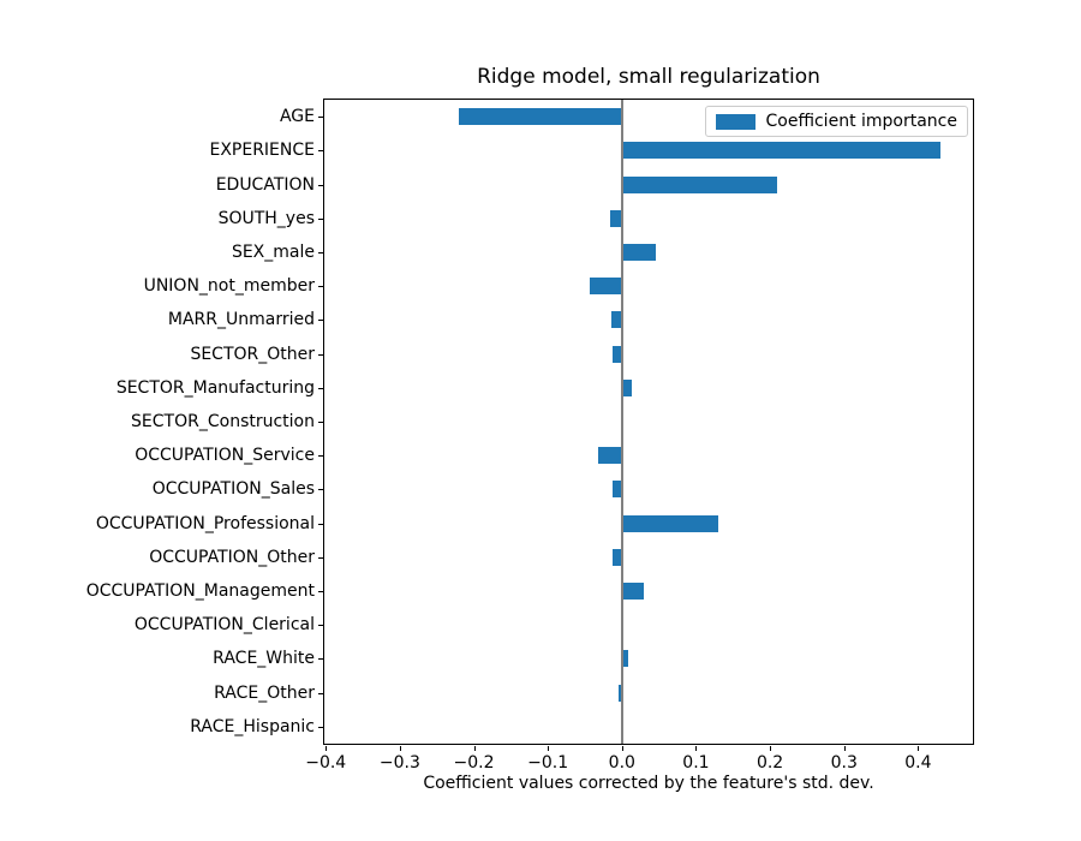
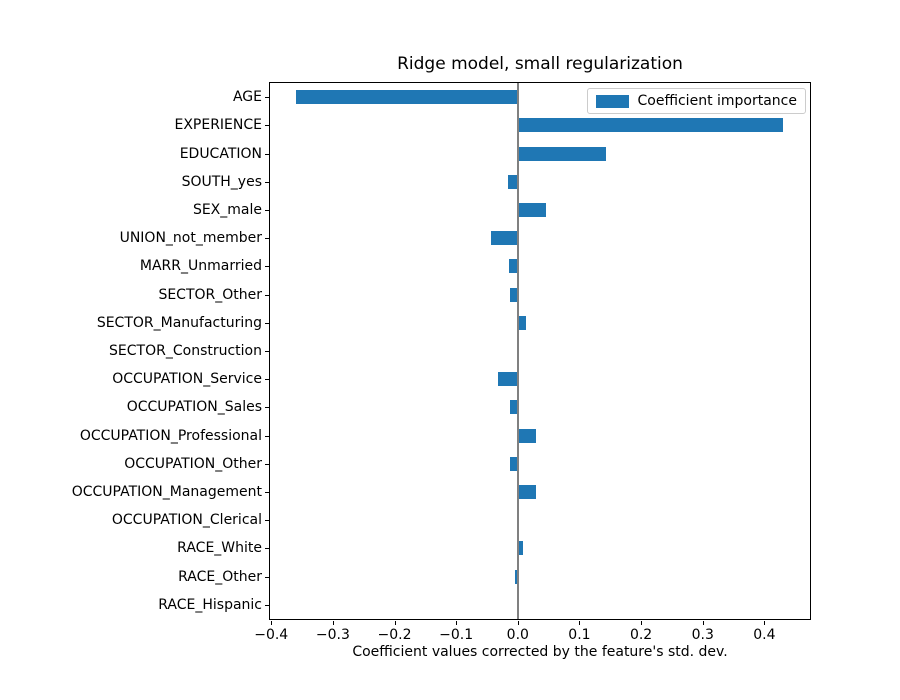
AGE: -0.22 -> -0.36
EDUCATION: 0.21 -> 0.14
OCCUPATION_Professional: 0.13 -> 0.03
